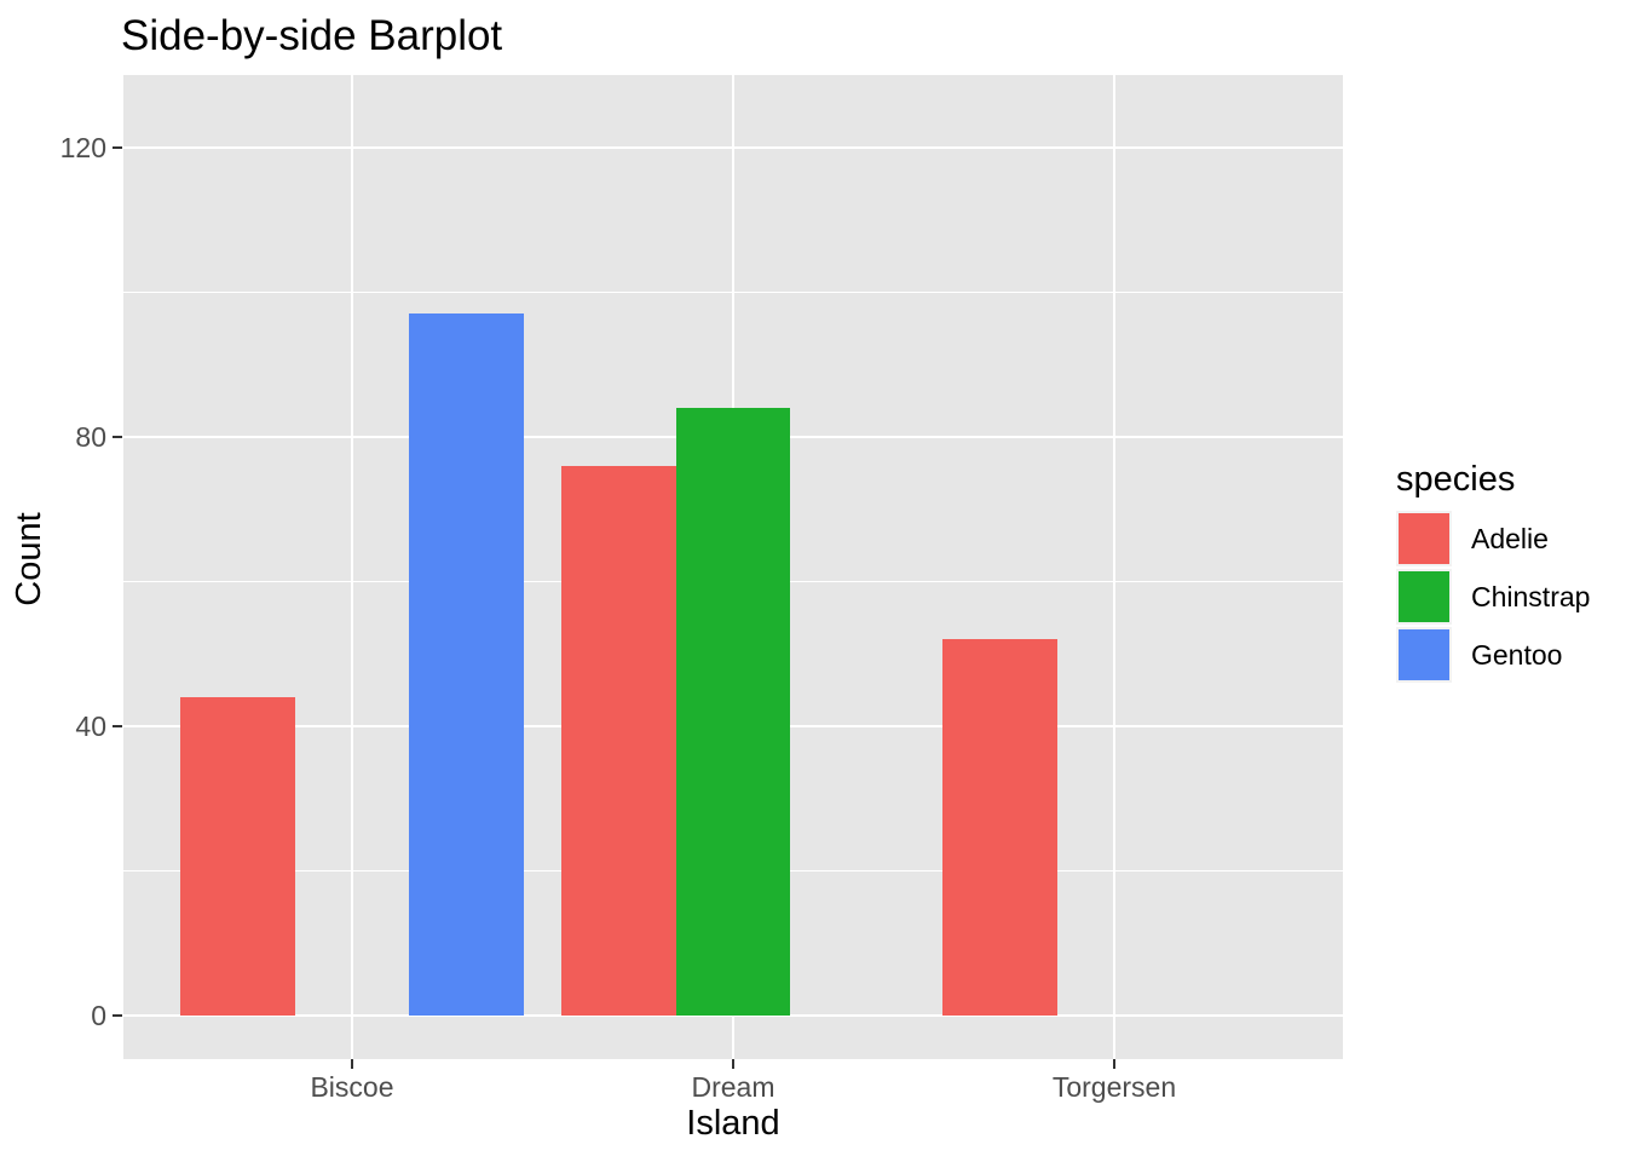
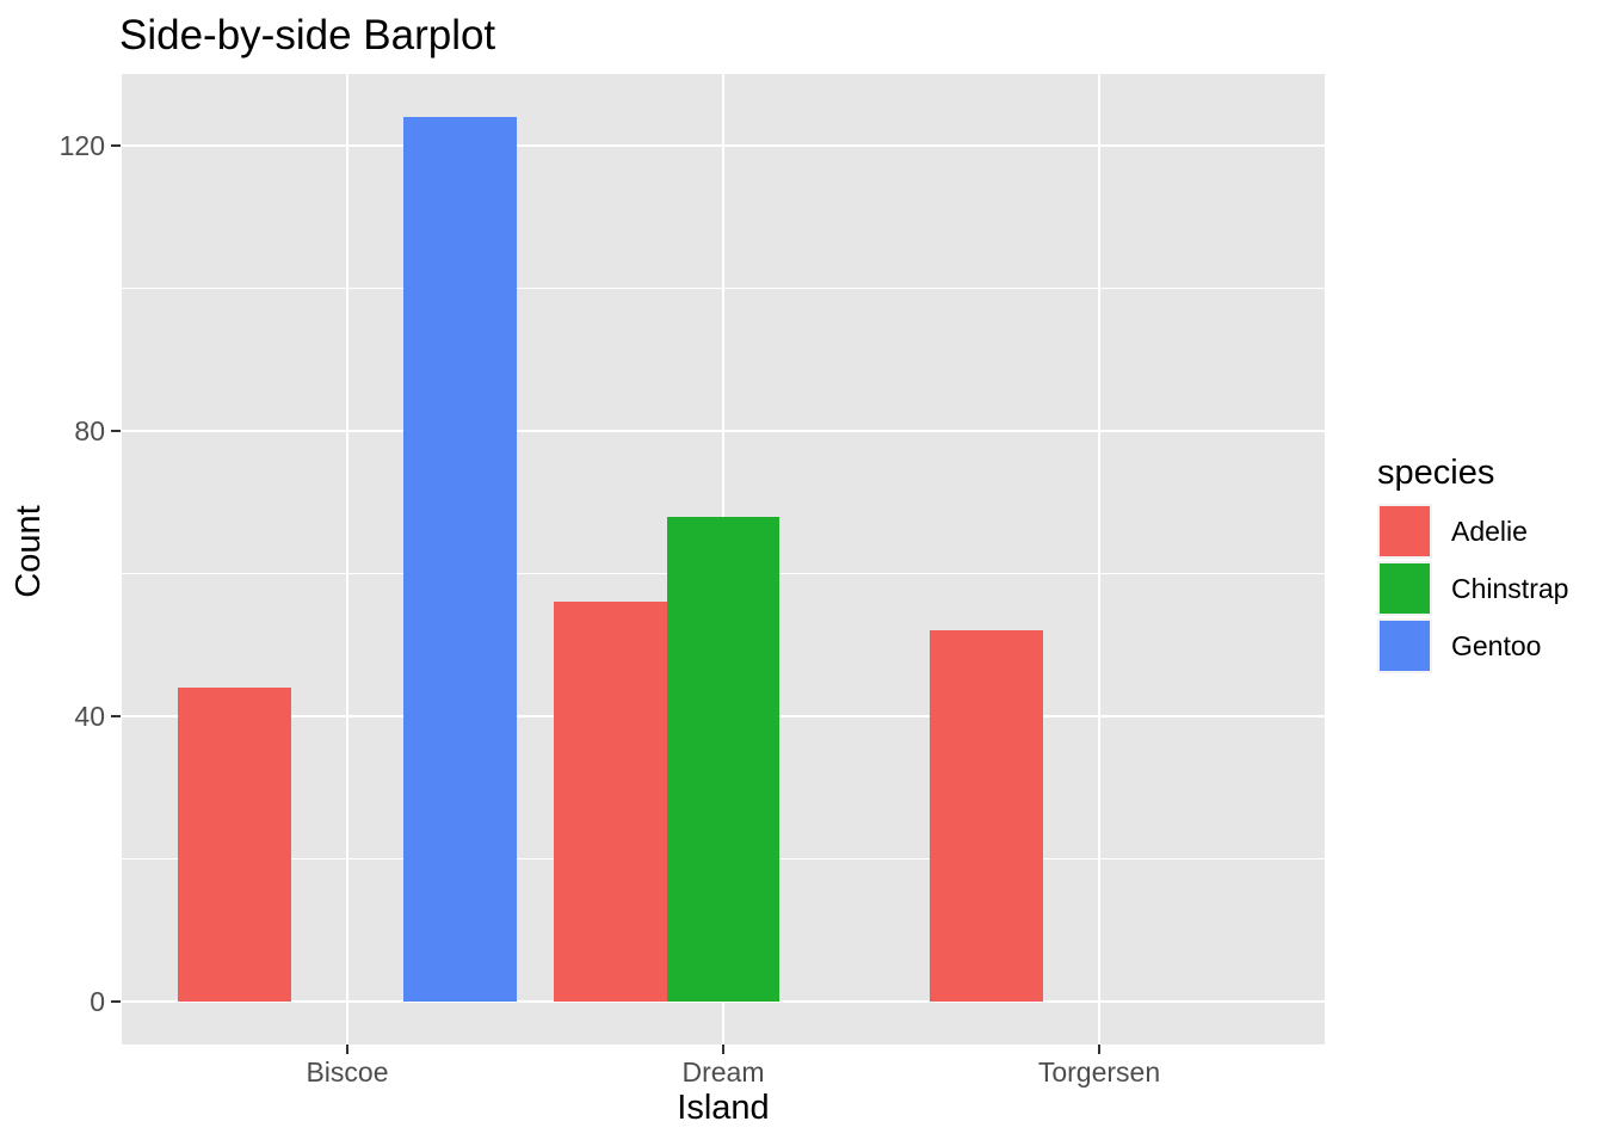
Gentoo/Biscoe: 97 -> 124
Adelie/Dream: 76 -> 56
Chinstrap/Dream: 84 -> 68
